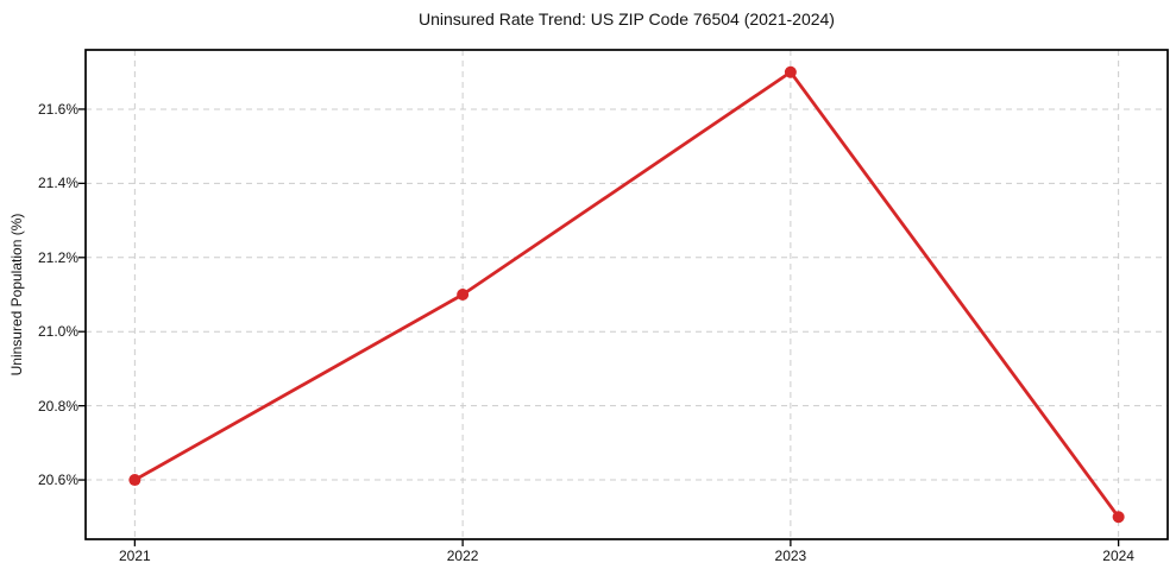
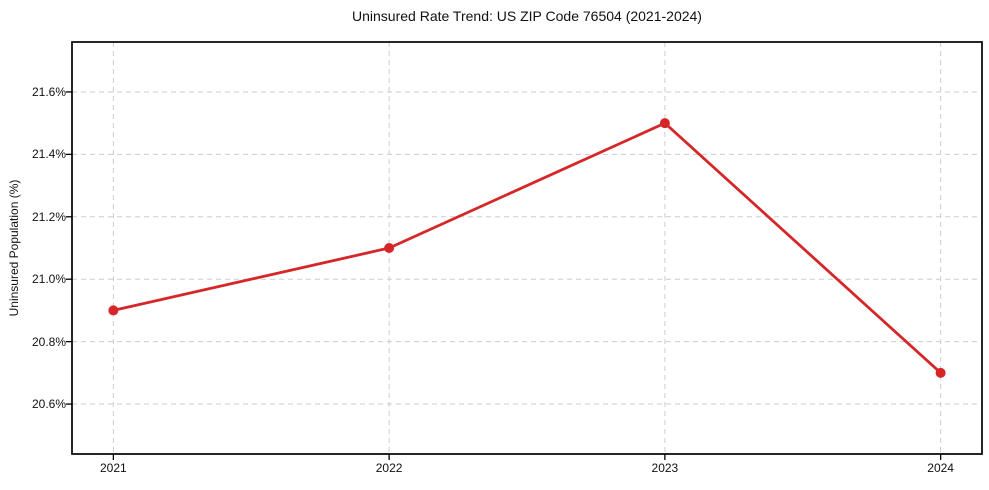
2021: 20.6% -> 20.9%
2023: 21.7% -> 21.5%
2024: 20.5% -> 20.7%
